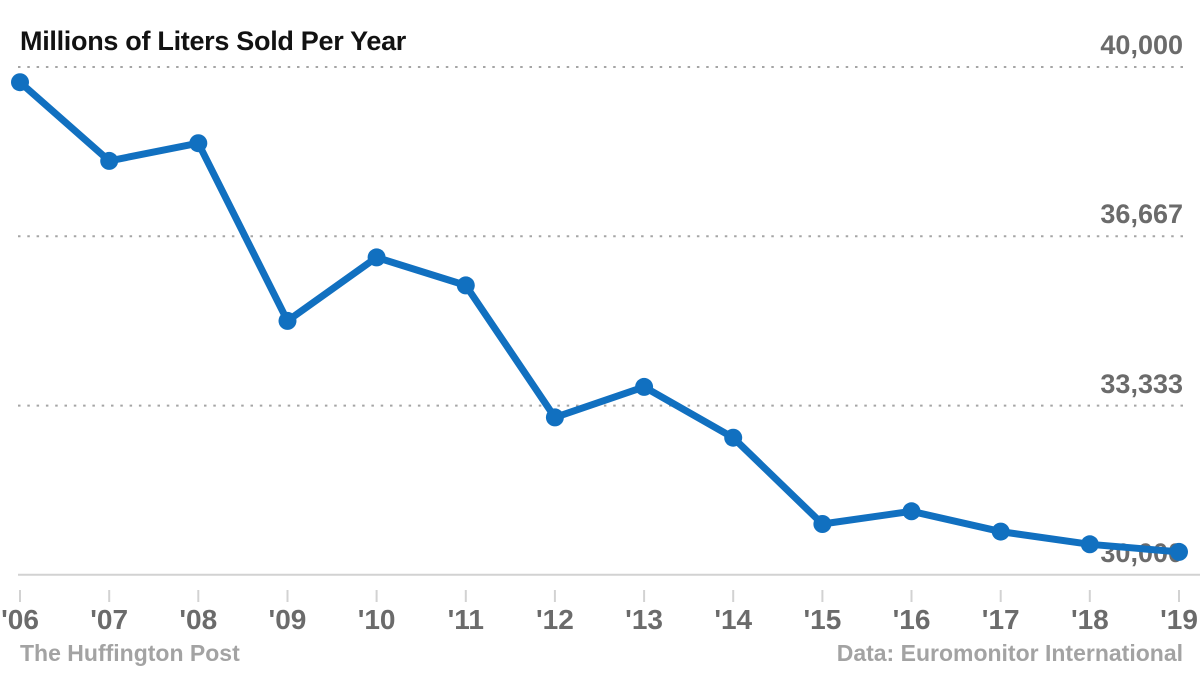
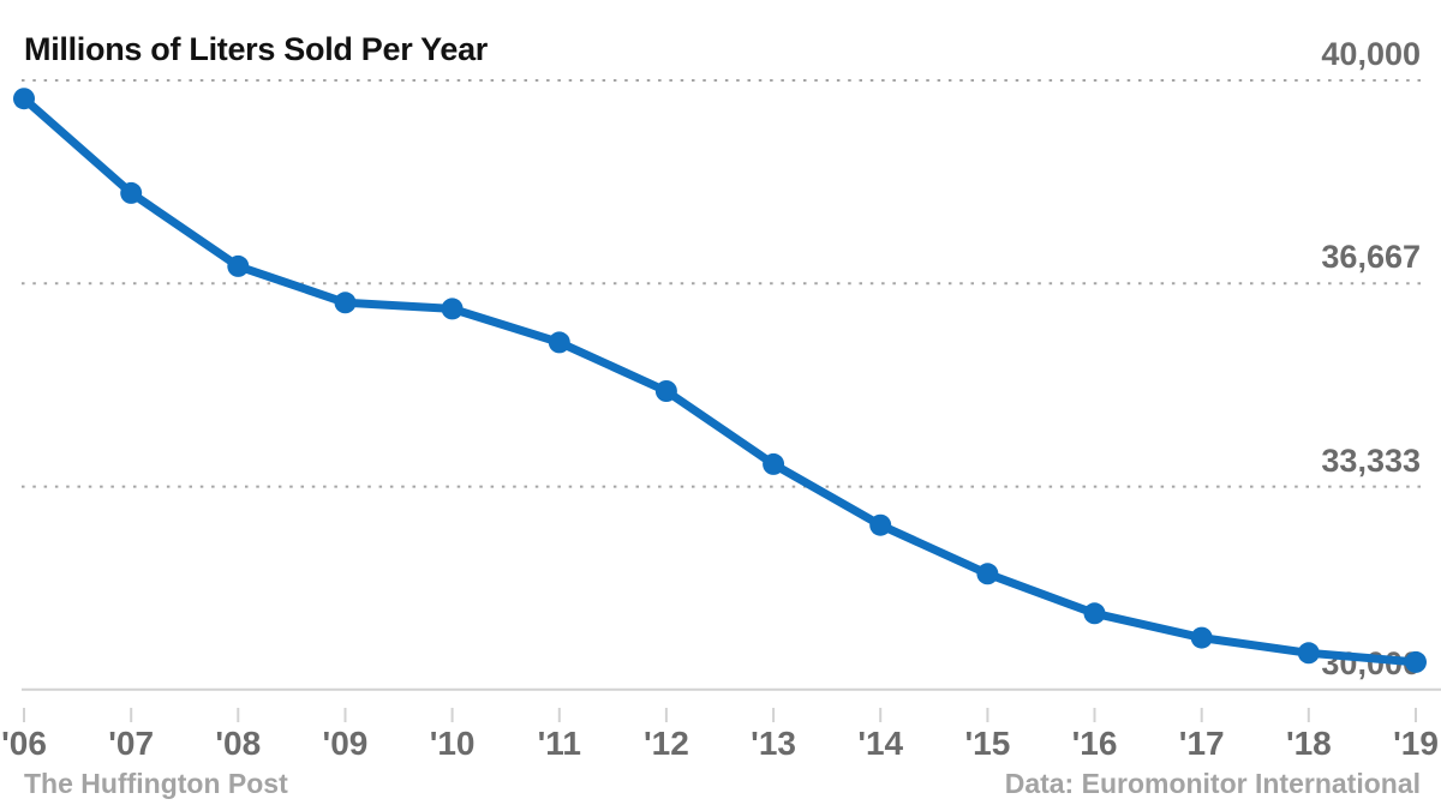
'08: 38500 -> 37000
'09: 35000 -> 36400
'12: 33100 -> 34900
'15: 31000 -> 31900
